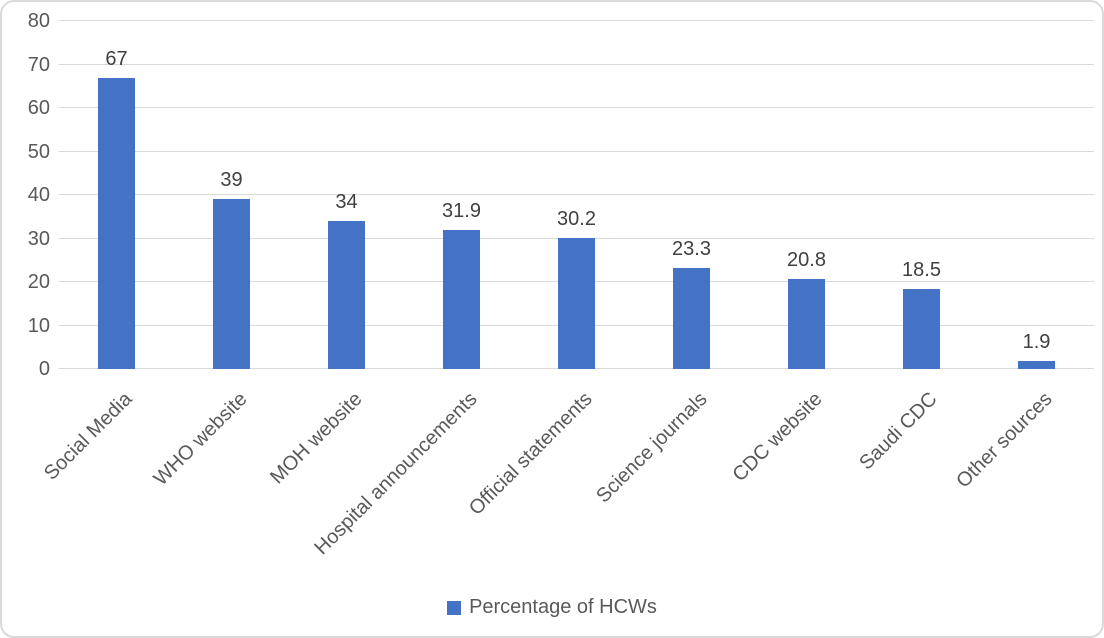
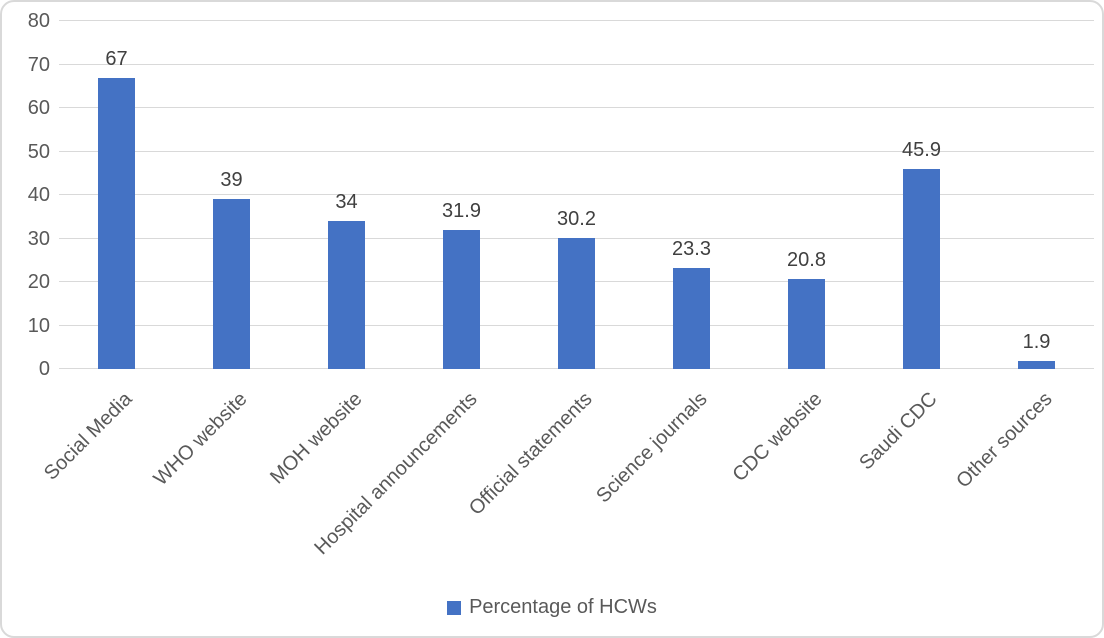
Saudi CDC: 18.5 -> 45.9
